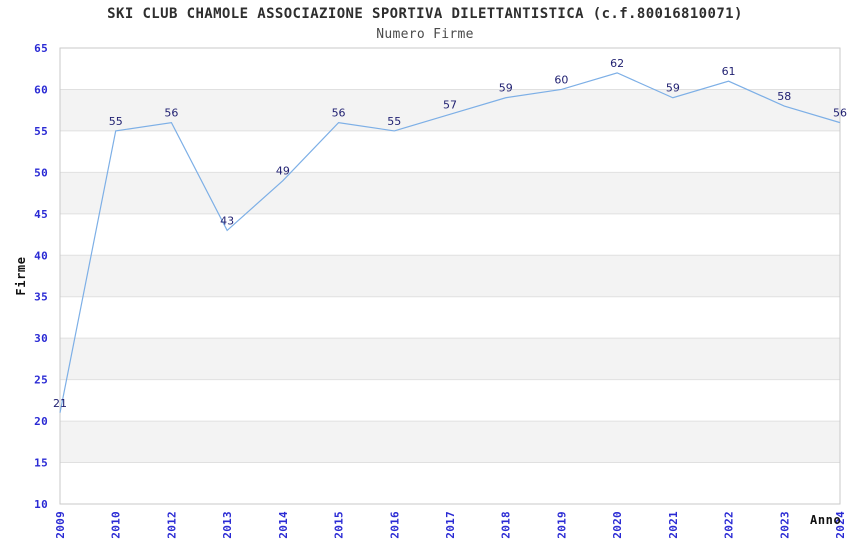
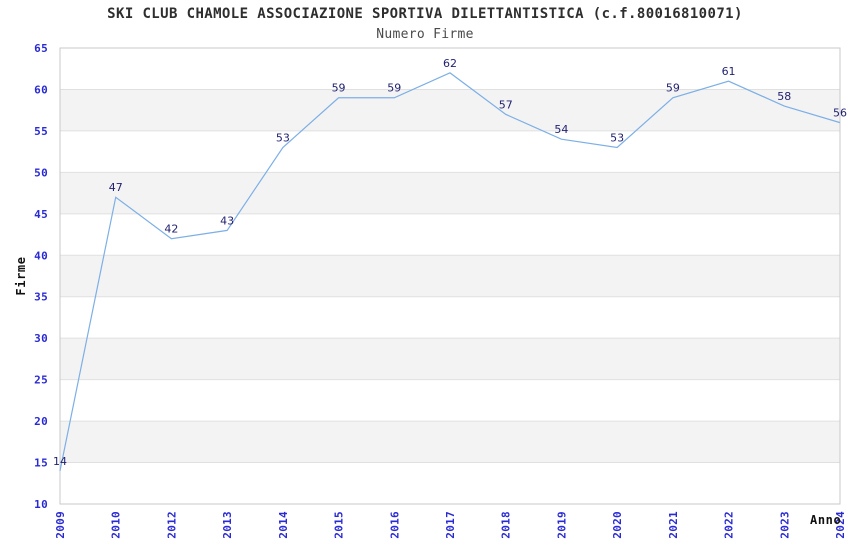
2009: 21 -> 14
2010: 55 -> 47
2012: 56 -> 42
2014: 49 -> 53
2015: 56 -> 59
2016: 55 -> 59
2017: 57 -> 62
2018: 59 -> 57
2019: 60 -> 54
2020: 62 -> 53
